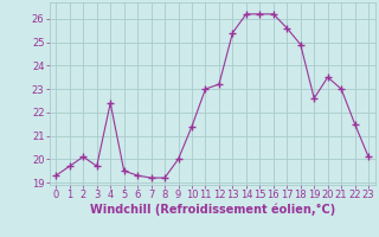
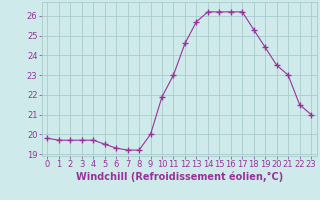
0: 19.3 -> 19.8
2: 20.1 -> 19.7
4: 22.4 -> 19.7
10: 21.4 -> 21.9
12: 23.2 -> 24.6
13: 25.4 -> 25.7
17: 25.6 -> 26.2
18: 24.9 -> 25.3
19: 22.6 -> 24.4
23: 20.1 -> 21.0
